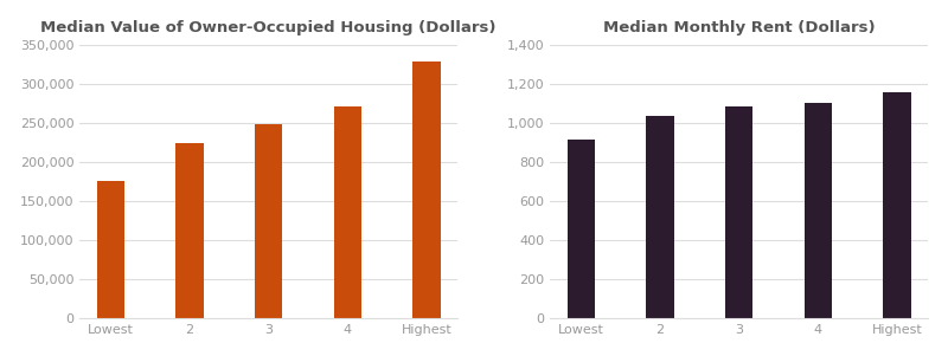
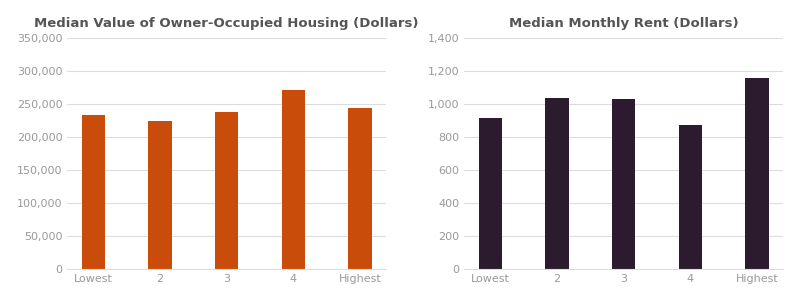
Median Value of Owner-Occupied Housing (Dollars)/Lowest: 176,000 -> 234,000
Median Value of Owner-Occupied Housing (Dollars)/3: 249,000 -> 238,000
Median Value of Owner-Occupied Housing (Dollars)/Highest: 329,000 -> 244,000
Median Monthly Rent (Dollars)/3: 1,090 -> 1,030
Median Monthly Rent (Dollars)/4: 1,100 -> 870
